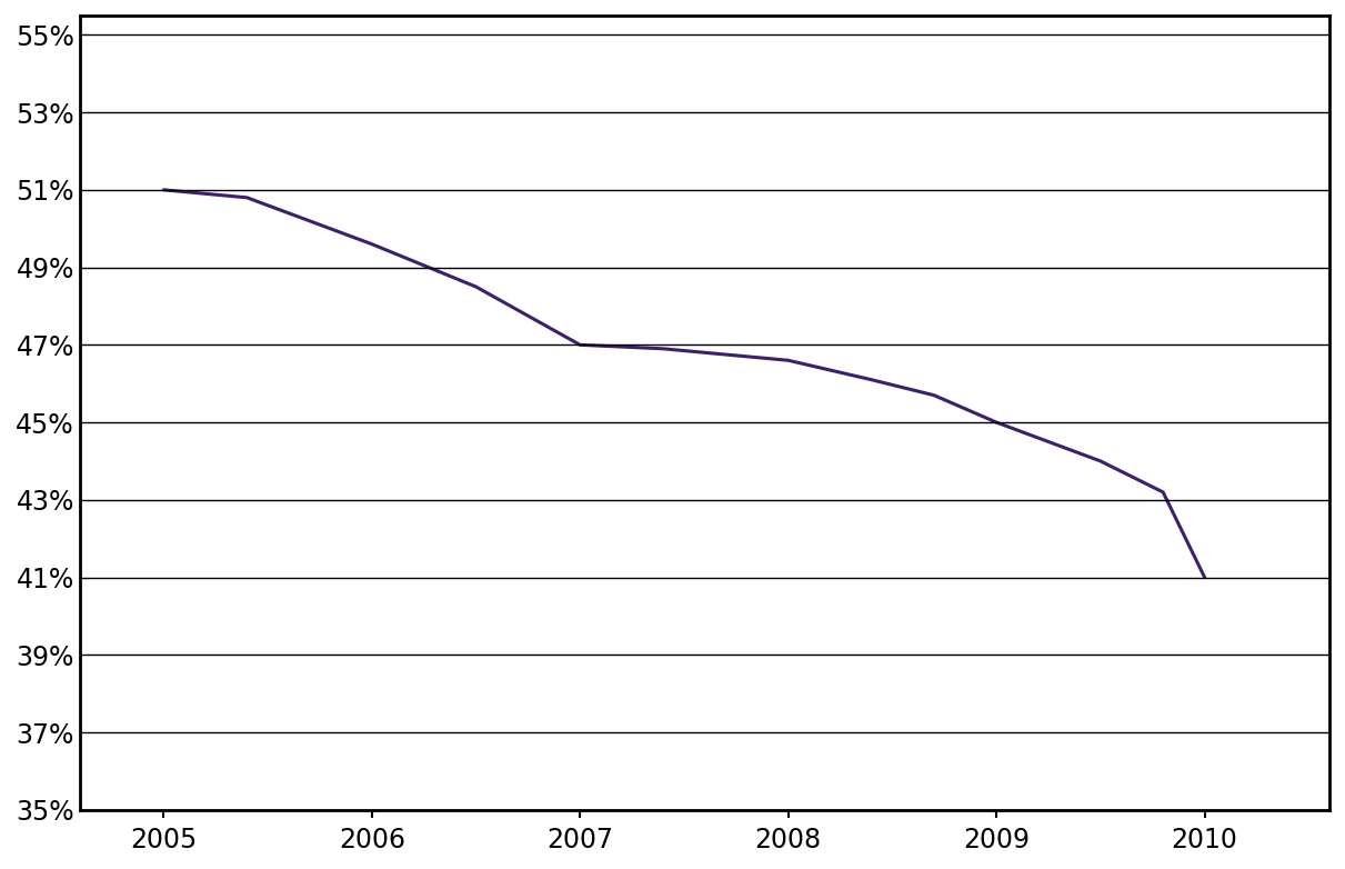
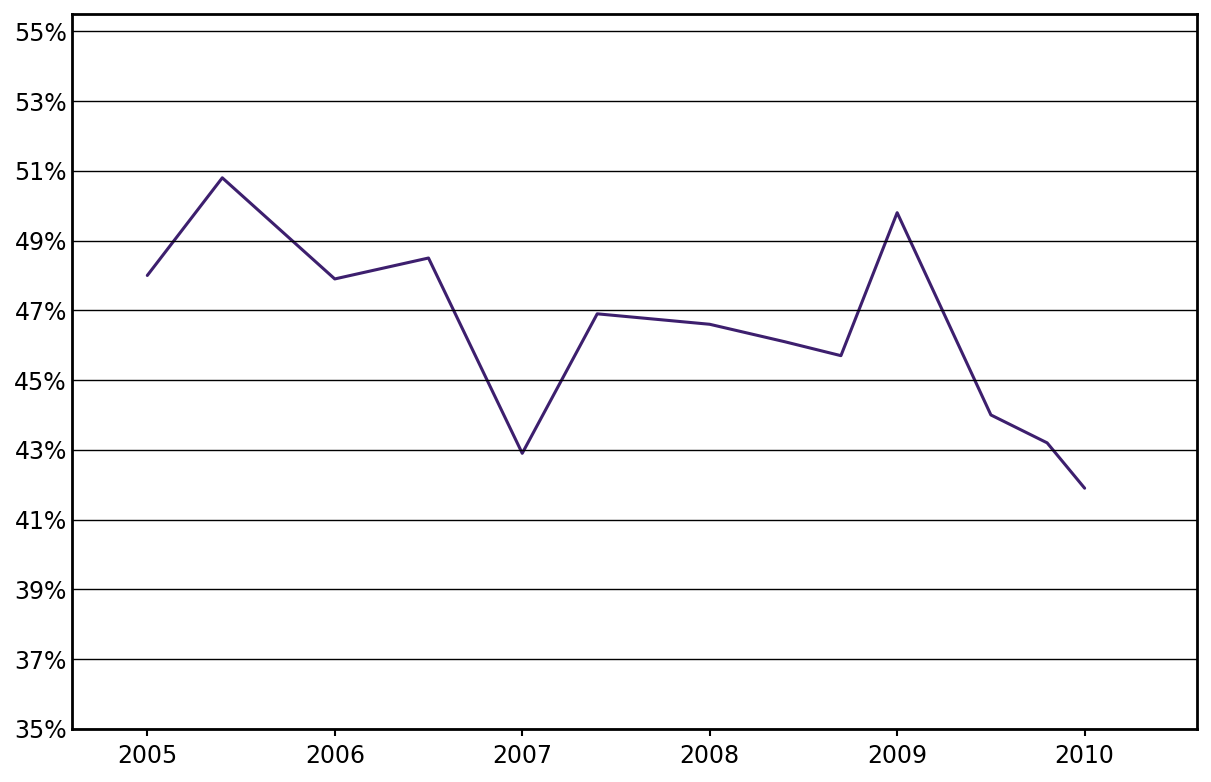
2005: 51.0% -> 48.0%
2006: 49.6% -> 47.9%
2007: 47.0% -> 42.9%
2009: 45.0% -> 49.8%
2010: 41.0% -> 41.9%
